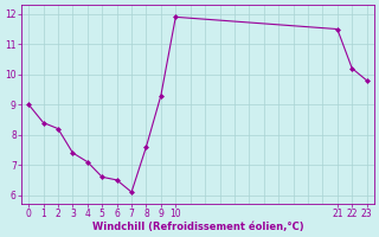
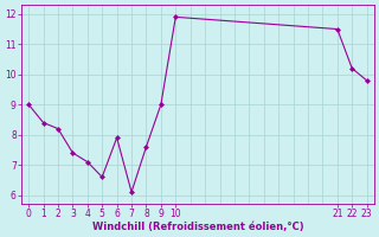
6: 6.5 -> 7.9
9: 9.3 -> 9.0
